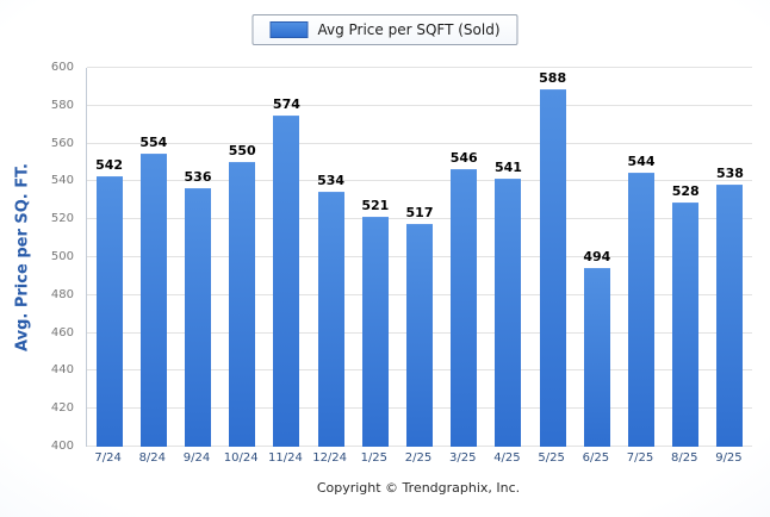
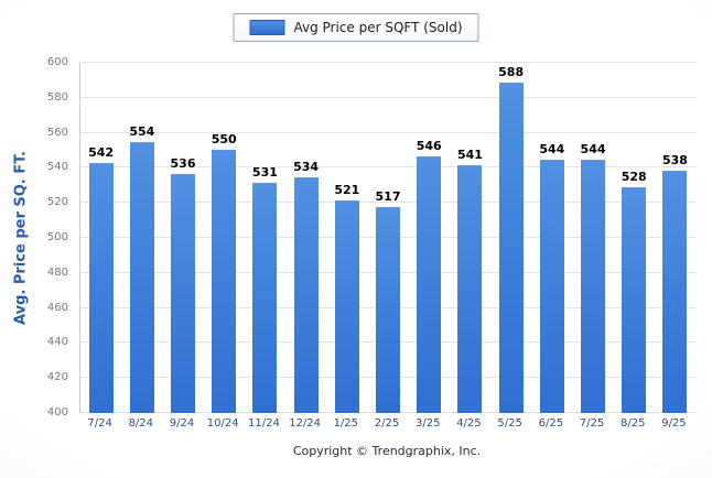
11/24: 574 -> 531
6/25: 494 -> 544
